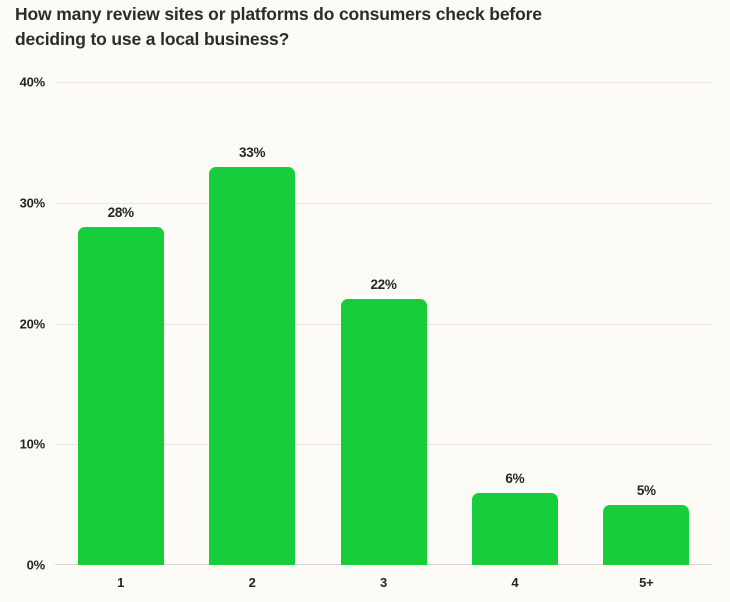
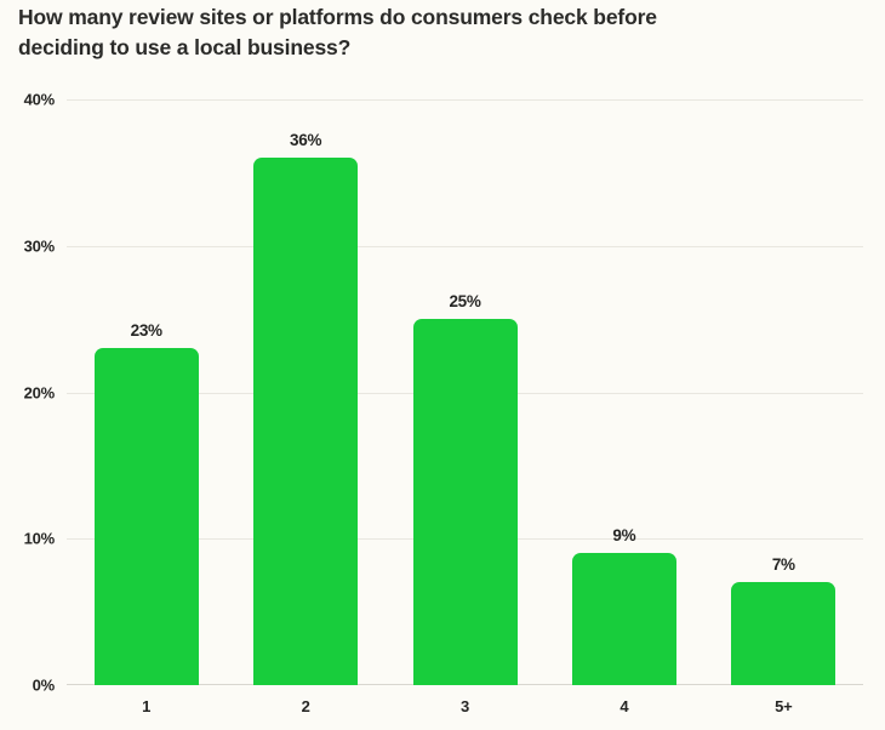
1: 28% -> 23%
2: 33% -> 36%
3: 22% -> 25%
4: 6% -> 9%
5+: 5% -> 7%
